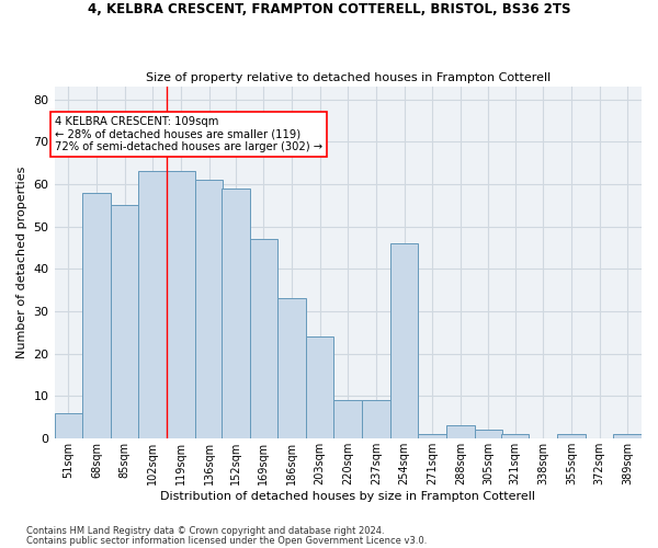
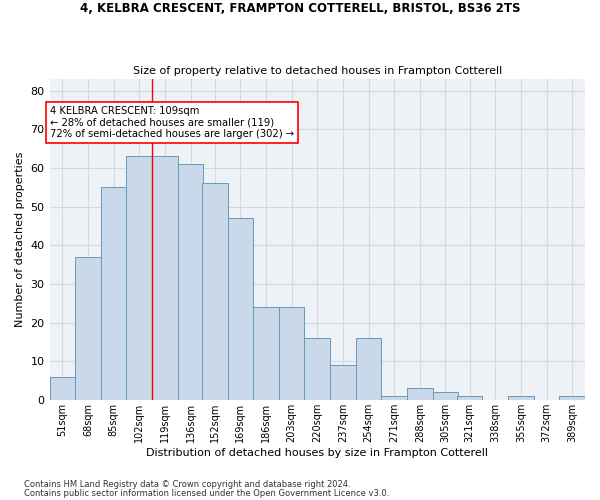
68sqm: 58 -> 37
152sqm: 59 -> 56
186sqm: 33 -> 24
220sqm: 9 -> 16
254sqm: 46 -> 16
